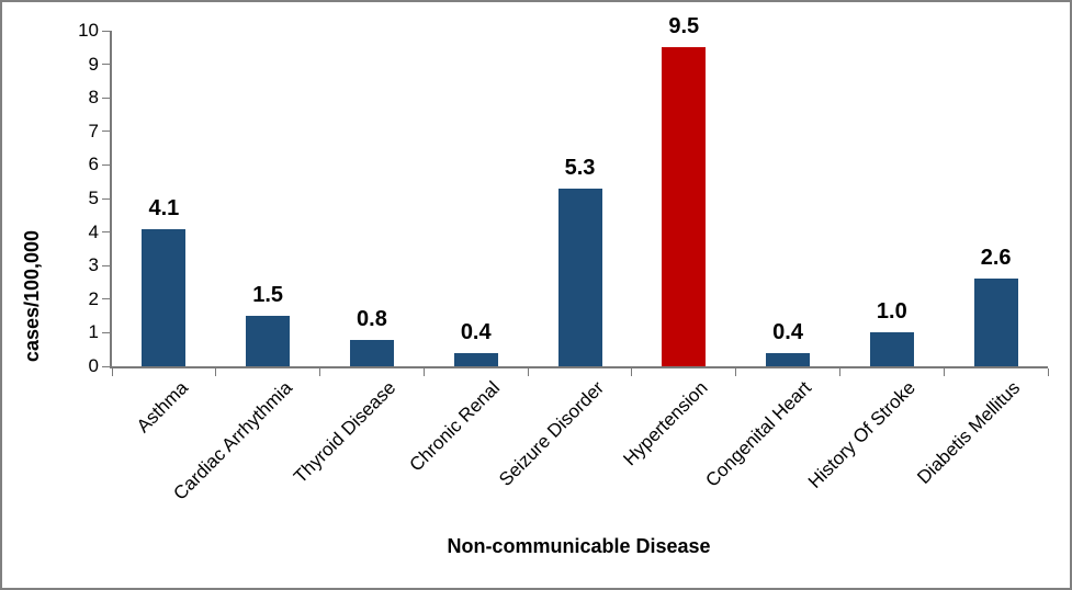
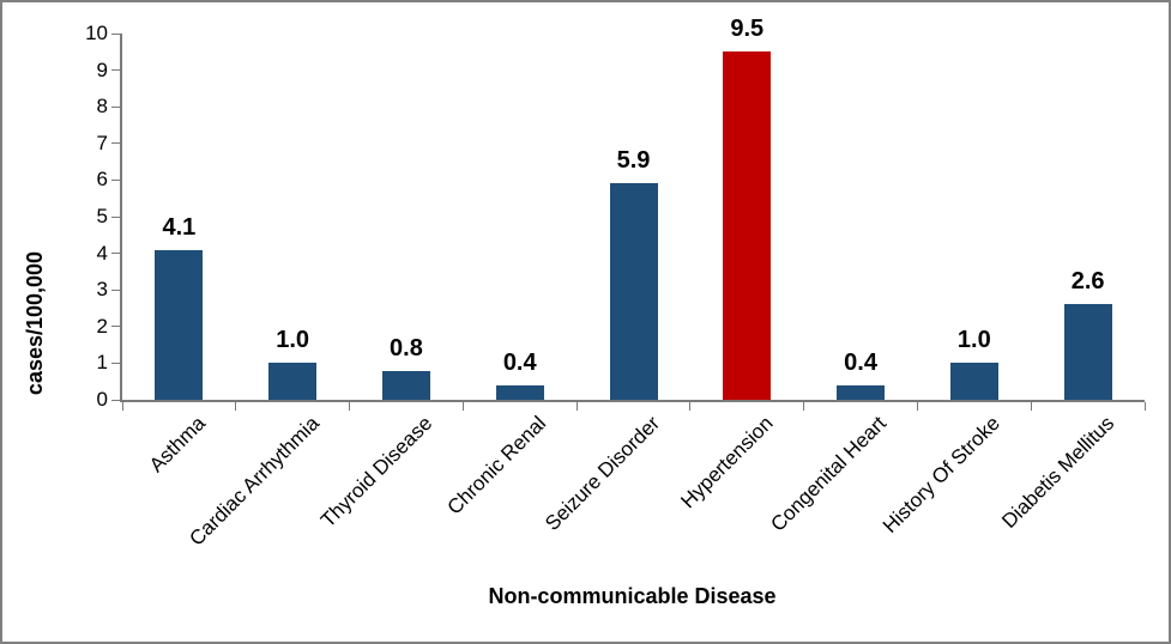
Cardiac Arrhythmia: 1.5 -> 1.0
Seizure Disorder: 5.3 -> 5.9
